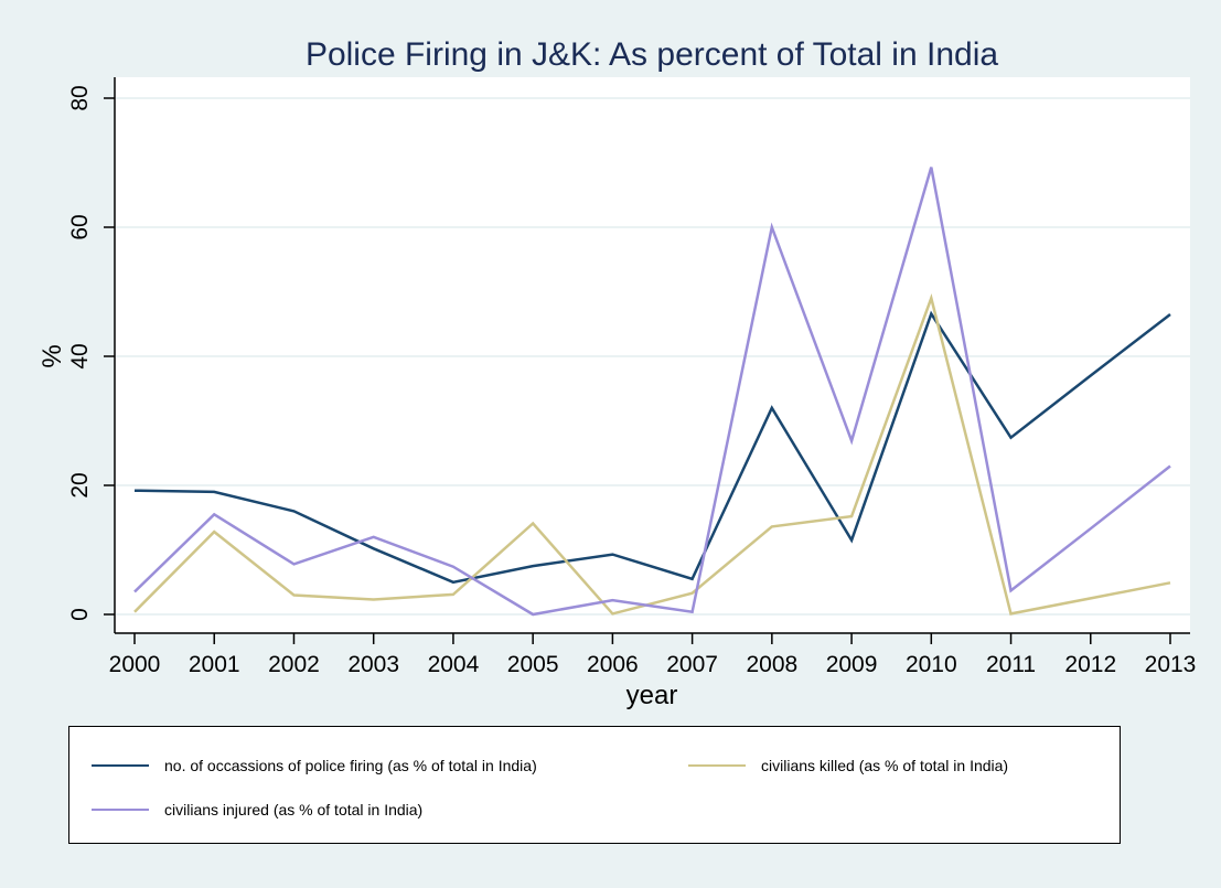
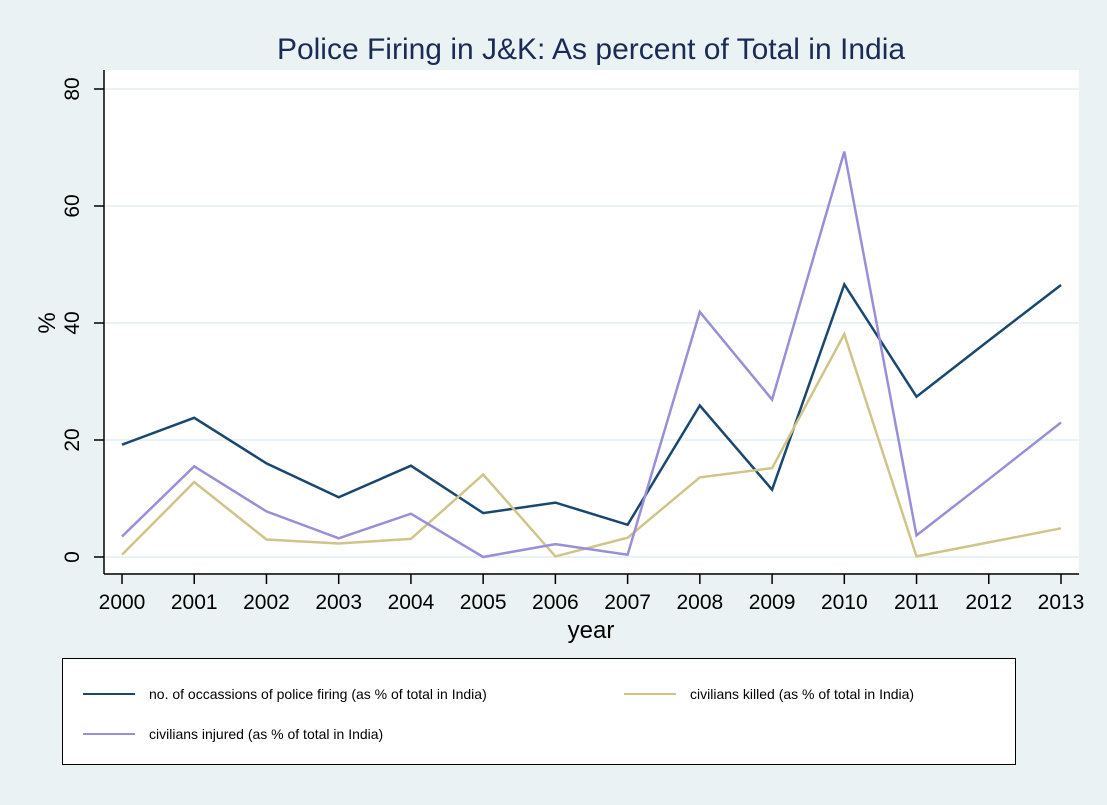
no. of occassions of police firing (as % of total in India)/2001: 19 -> 24
civilians injured (as % of total in India)/2003: 12 -> 3
no. of occassions of police firing (as % of total in India)/2004: 5 -> 16
no. of occassions of police firing (as % of total in India)/2008: 32 -> 26
civilians injured (as % of total in India)/2008: 60 -> 42
civilians killed (as % of total in India)/2010: 49 -> 38
